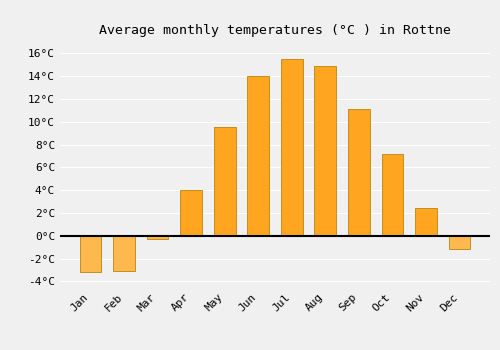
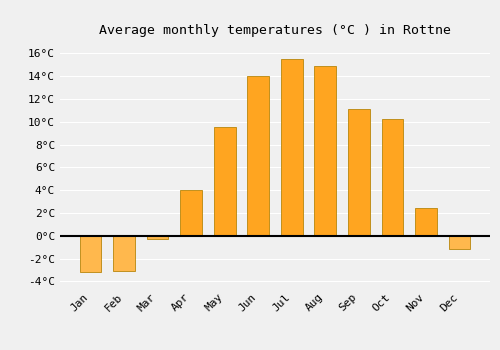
Oct: 7.2°C -> 10.2°C
